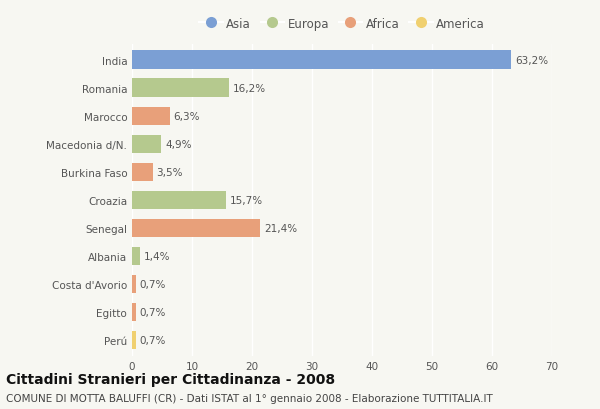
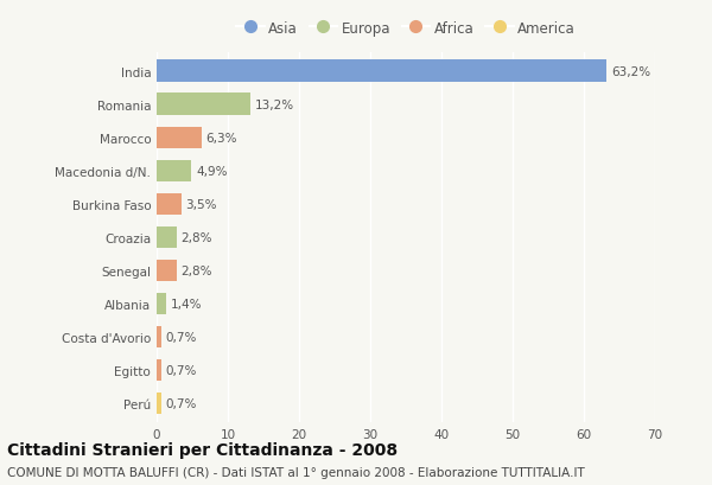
Romania: 16,2% -> 13,2%
Croazia: 15,7% -> 2,8%
Senegal: 21,4% -> 2,8%
